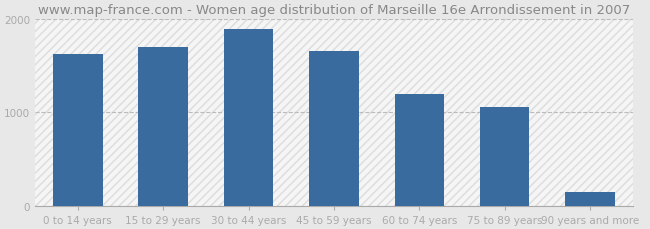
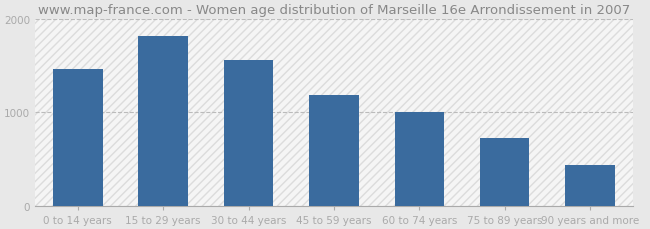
0 to 14 years: 1620 -> 1460
15 to 29 years: 1700 -> 1820
30 to 44 years: 1890 -> 1560
45 to 59 years: 1660 -> 1180
60 to 74 years: 1200 -> 1000
75 to 89 years: 1060 -> 720
90 years and more: 140 -> 440
